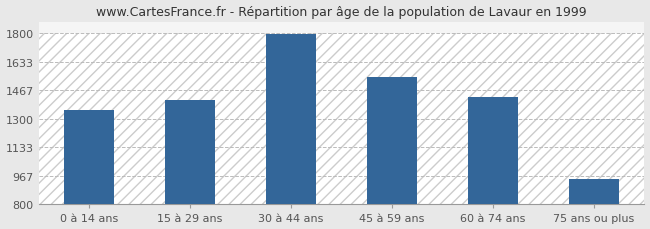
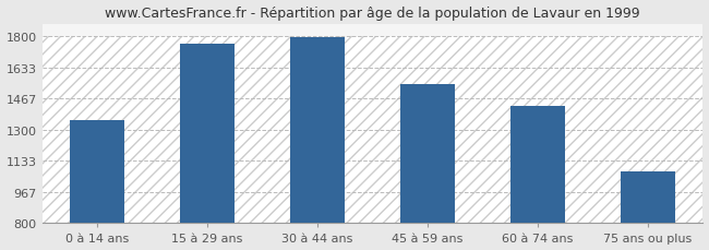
15 à 29 ans: 1410 -> 1760
75 ans ou plus: 950 -> 1080
